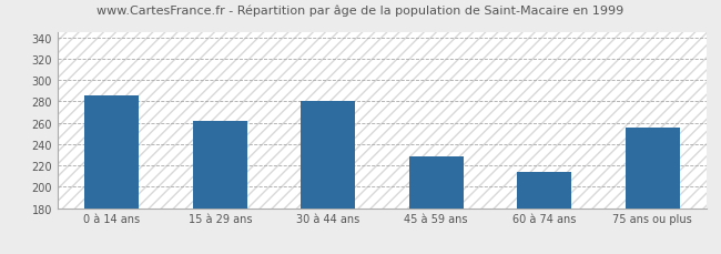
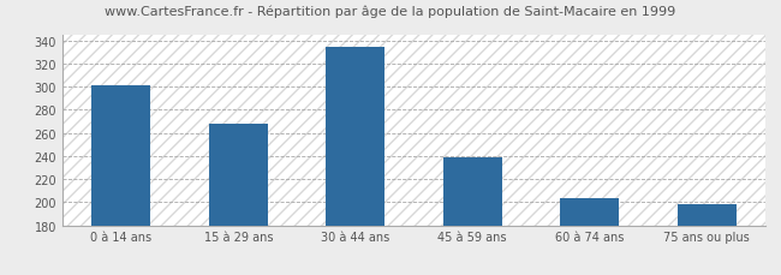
0 à 14 ans: 286 -> 301
15 à 29 ans: 262 -> 268
30 à 44 ans: 280 -> 334
45 à 59 ans: 228 -> 239
60 à 74 ans: 214 -> 203
75 ans ou plus: 256 -> 198
